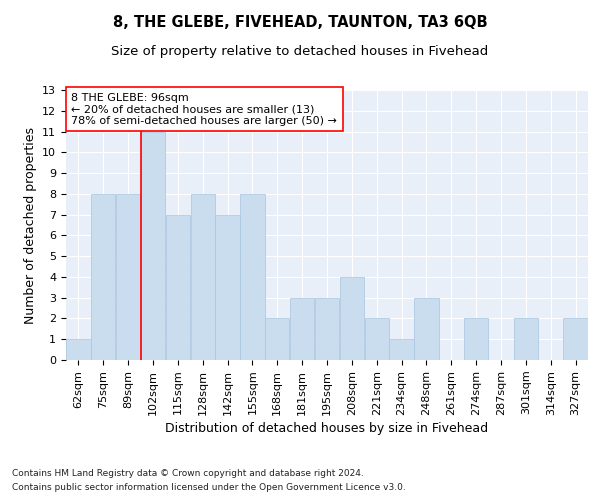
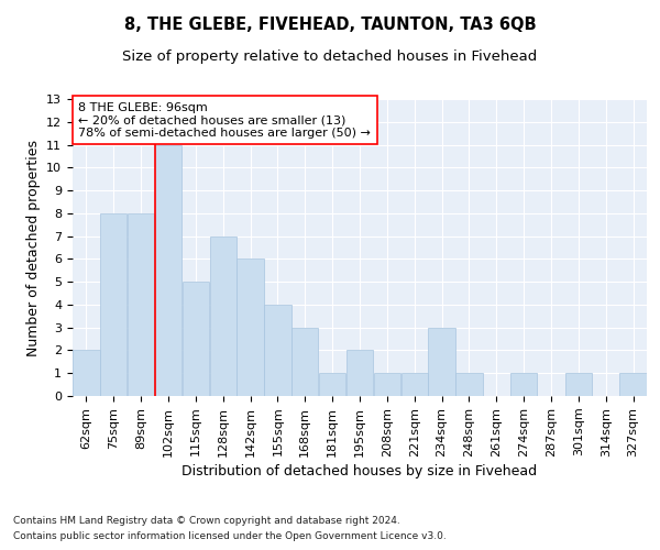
62sqm: 1 -> 2
115sqm: 7 -> 5
128sqm: 8 -> 7
142sqm: 7 -> 6
155sqm: 8 -> 4
168sqm: 2 -> 3
181sqm: 3 -> 1
195sqm: 3 -> 2
208sqm: 4 -> 1
221sqm: 2 -> 1
234sqm: 1 -> 3
248sqm: 3 -> 1
274sqm: 2 -> 1
301sqm: 2 -> 1
327sqm: 2 -> 1
